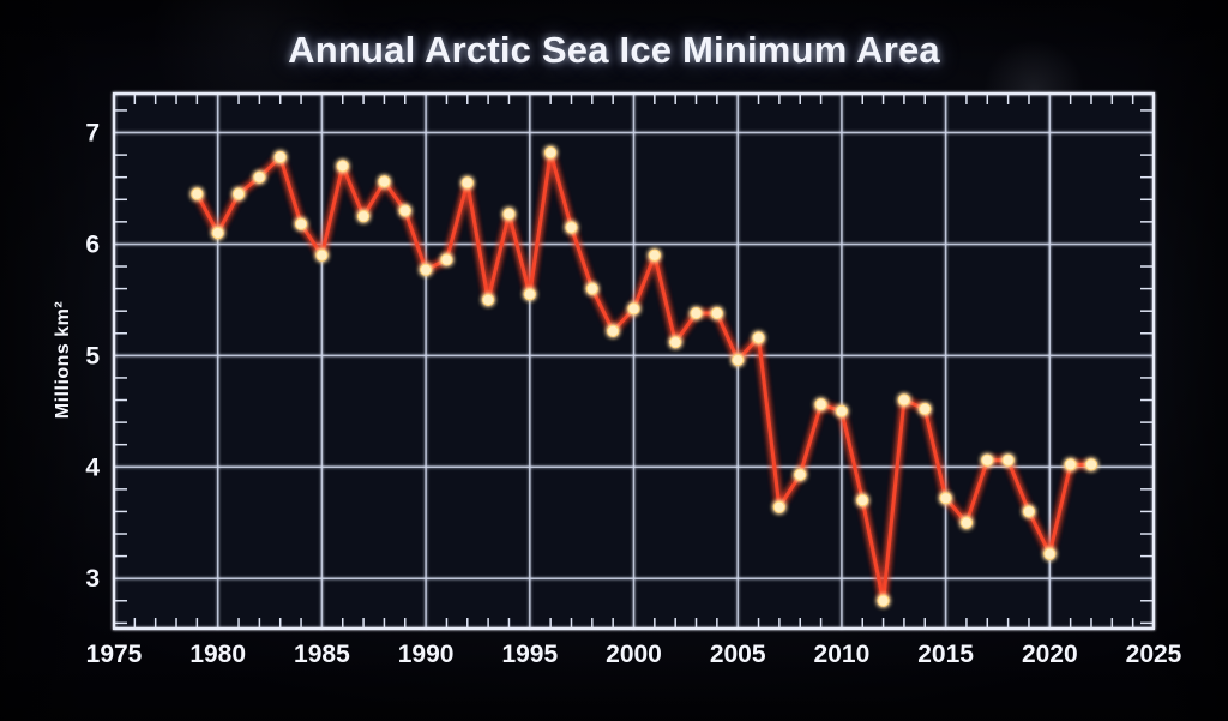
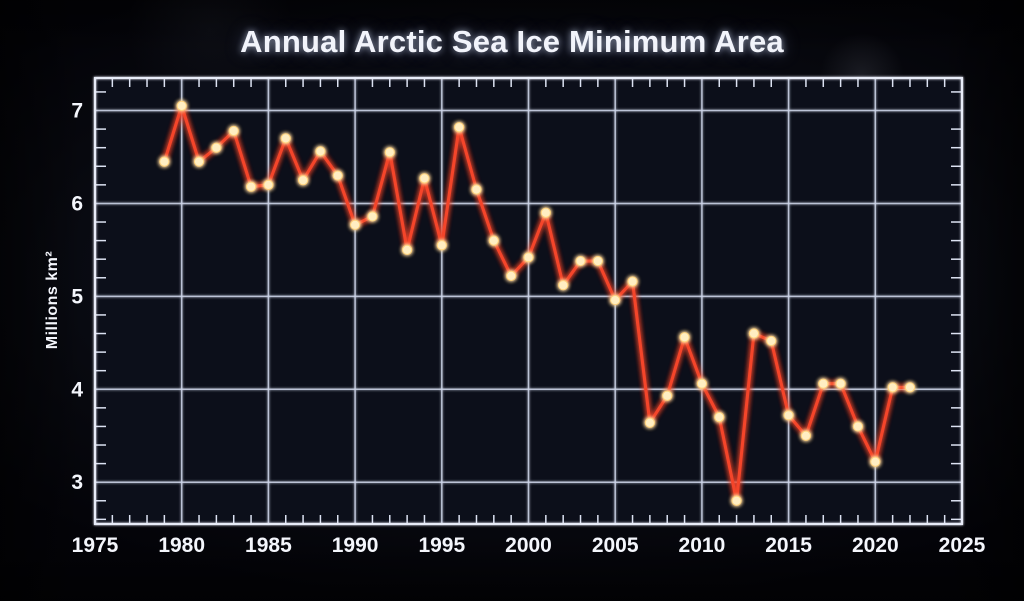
1980: 6.1 -> 7.0
1985: 5.9 -> 6.2
2010: 4.5 -> 4.1
